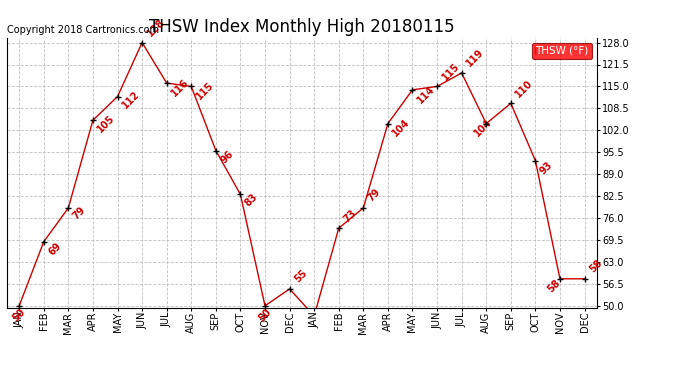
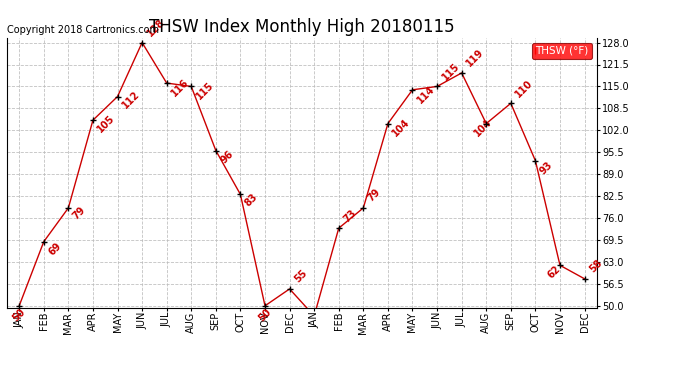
NOV: 58 -> 62
